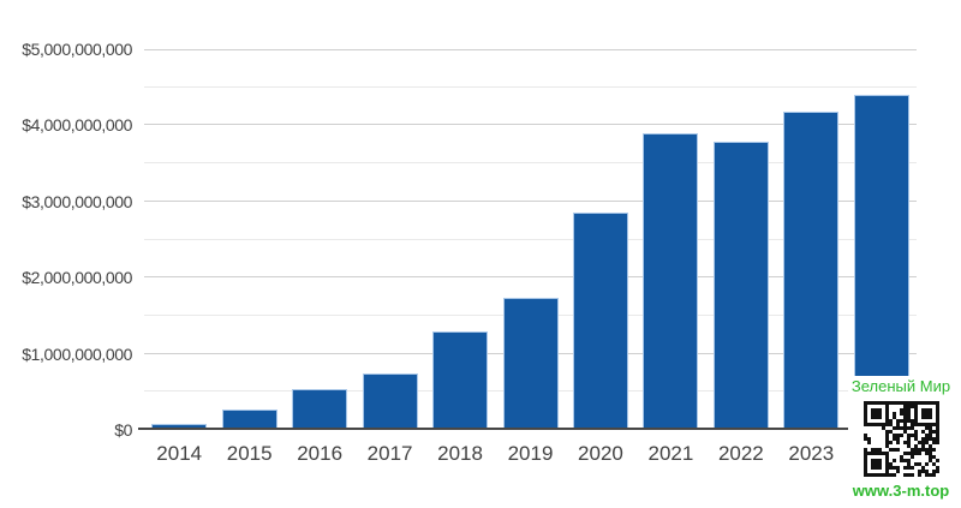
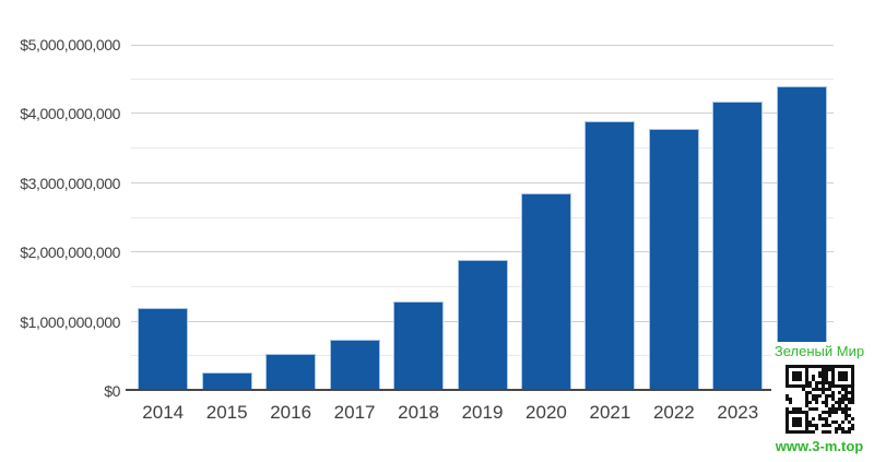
2014: $100000000 -> $1200000000
2019: $1700000000 -> $1900000000
